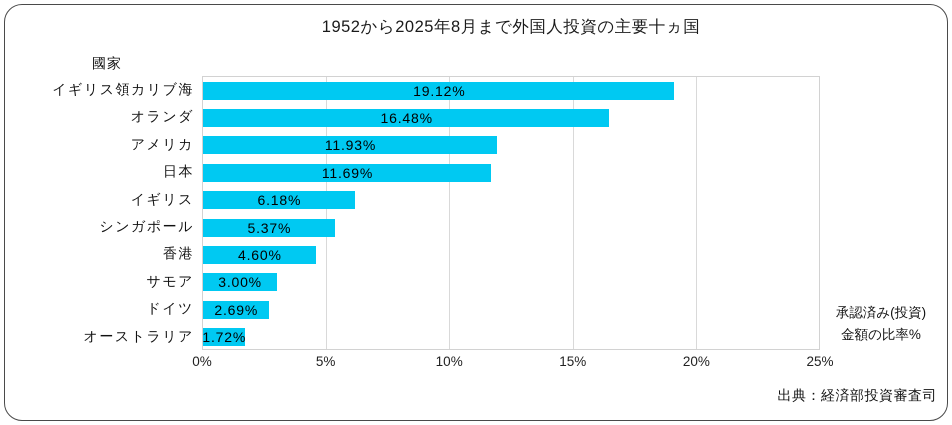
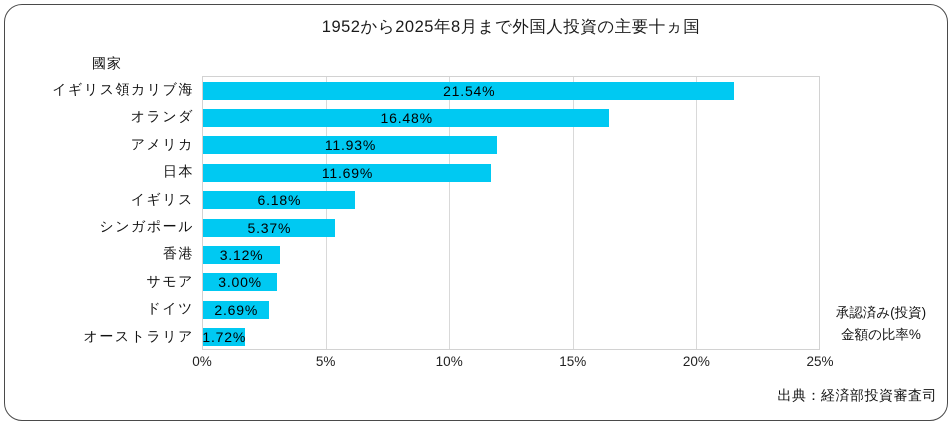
イギリス領カリブ海: 19.12% -> 21.54%
香港: 4.60% -> 3.12%
